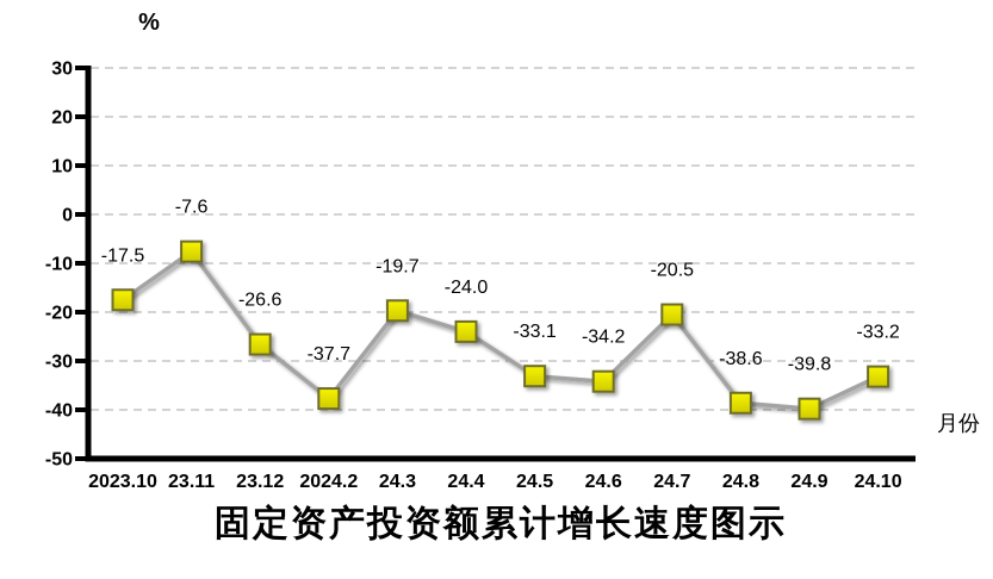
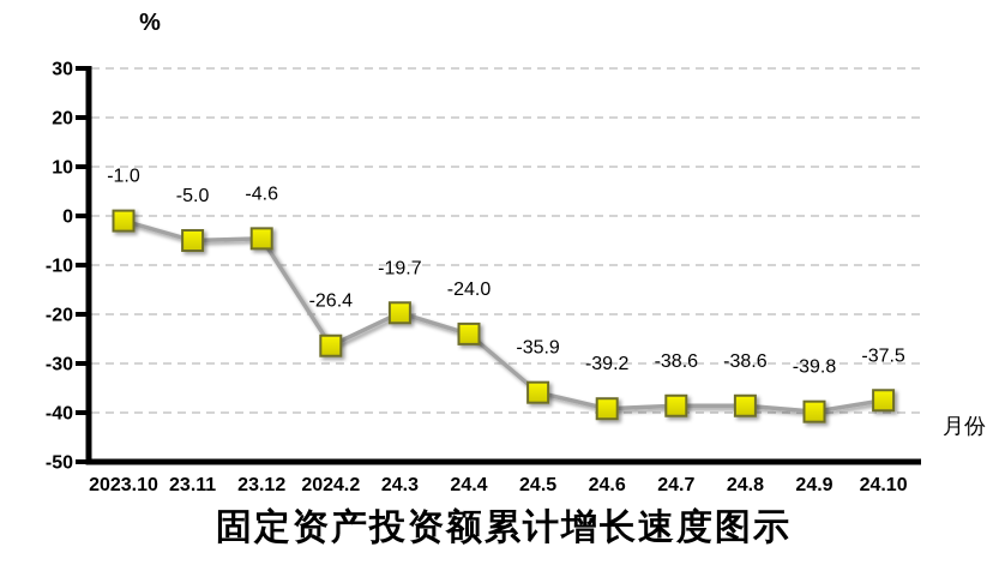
2023.10: -17.5 -> -1.0
23.11: -7.6 -> -5.0
23.12: -26.6 -> -4.6
2024.2: -37.7 -> -26.4
24.5: -33.1 -> -35.9
24.6: -34.2 -> -39.2
24.7: -20.5 -> -38.6
24.10: -33.2 -> -37.5
